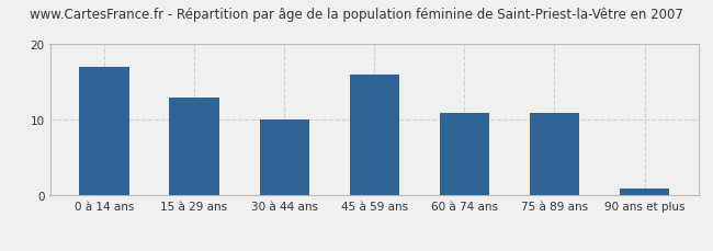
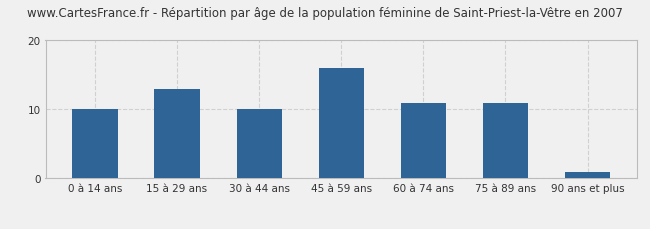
0 à 14 ans: 17 -> 10
